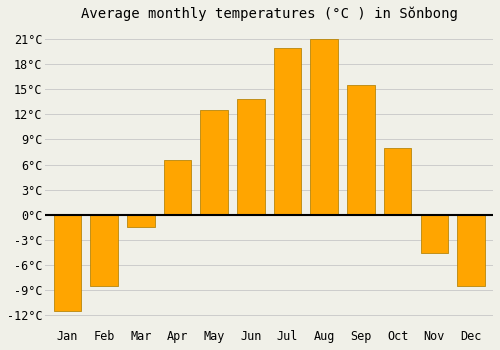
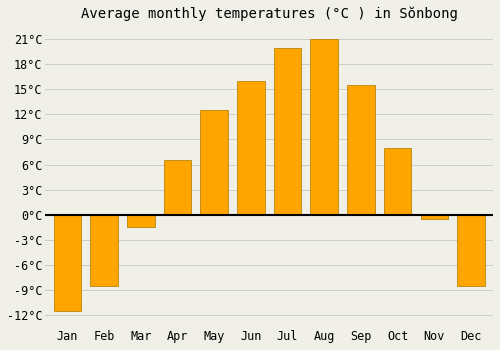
Jun: 13.8°C -> 16.0°C
Nov: -4.6°C -> -0.5°C
